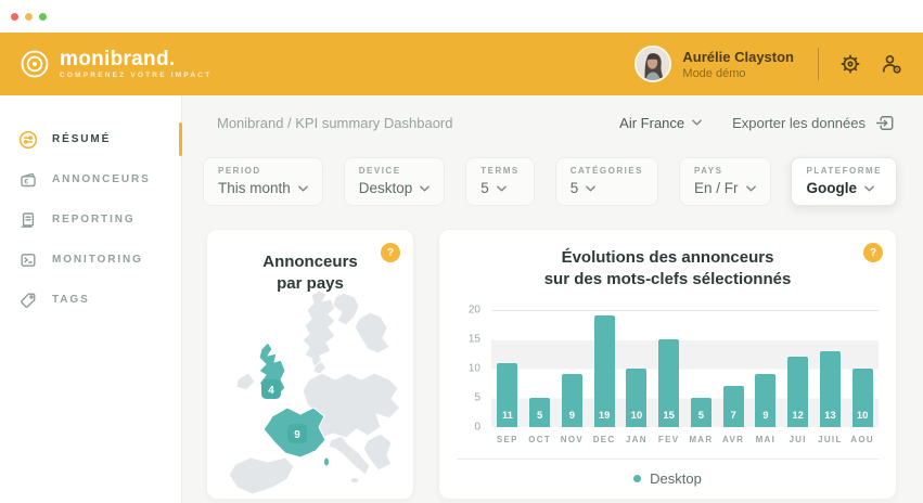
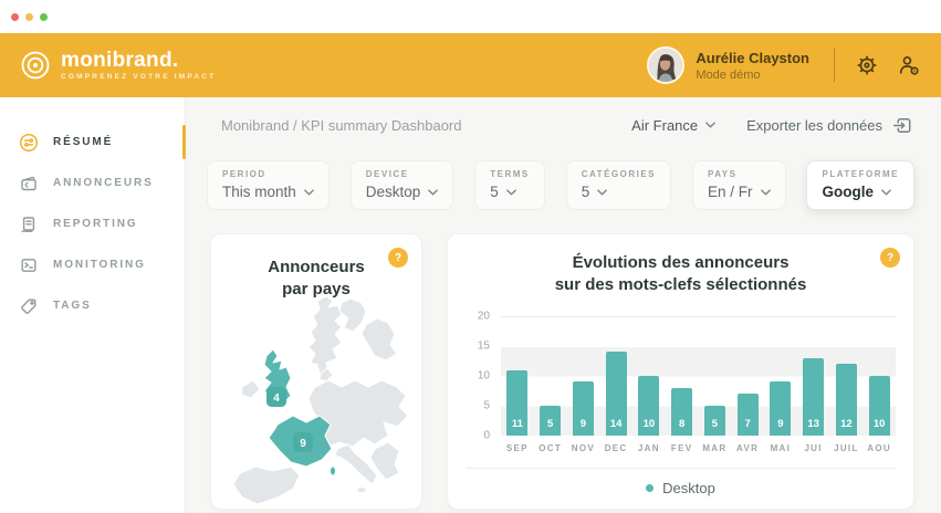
DEC: 19 -> 14
FEV: 15 -> 8
JUI: 12 -> 13
JUIL: 13 -> 12
